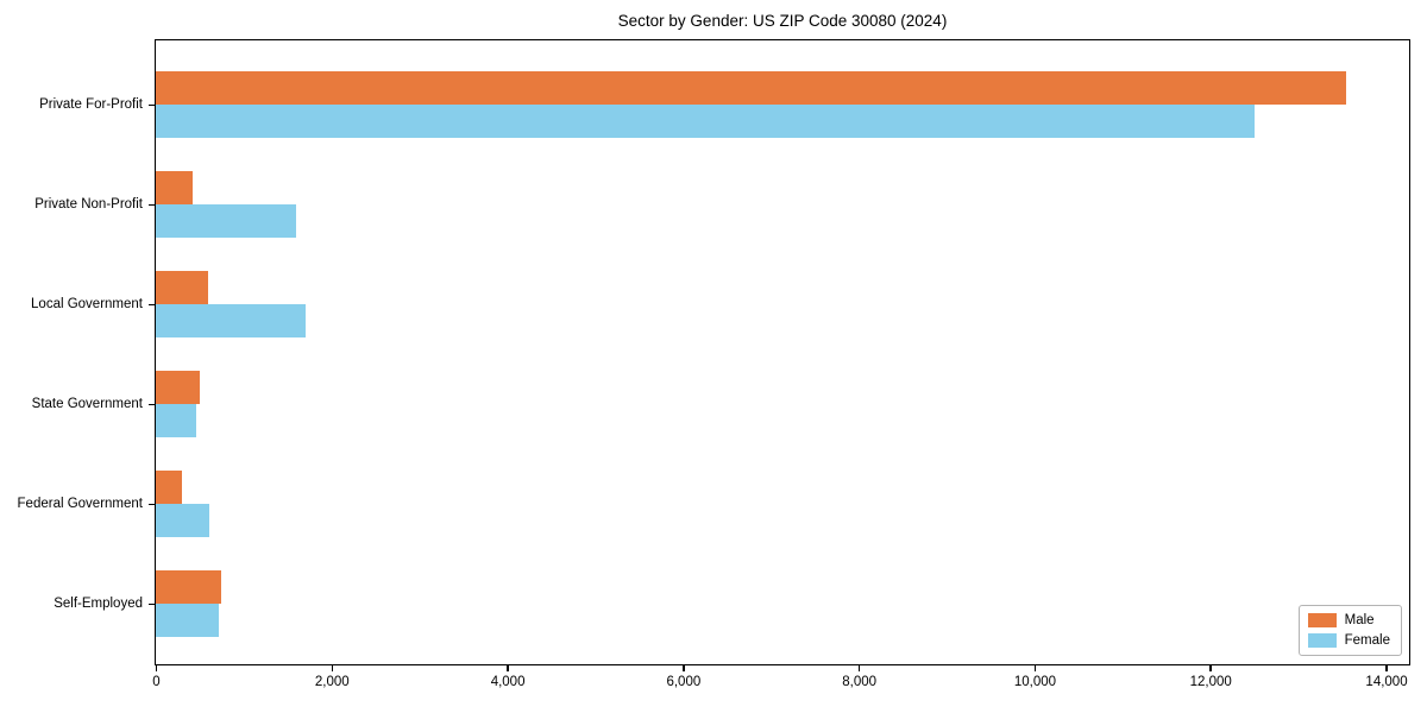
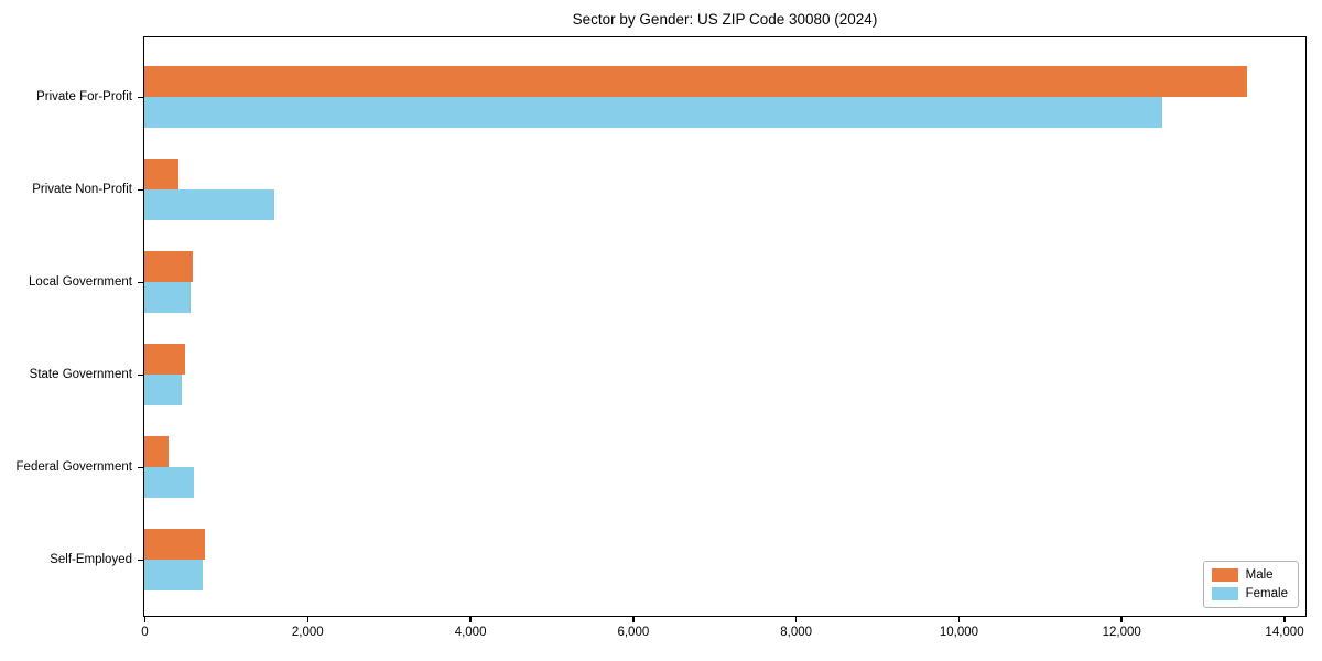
Female/Local Government: 1700 -> 600
